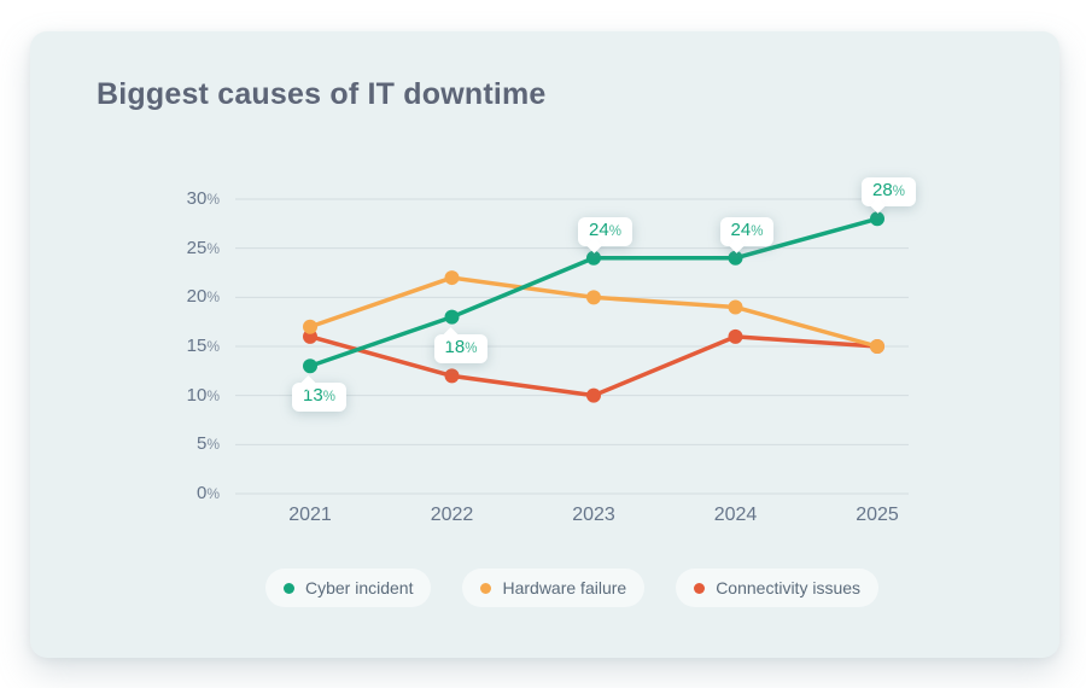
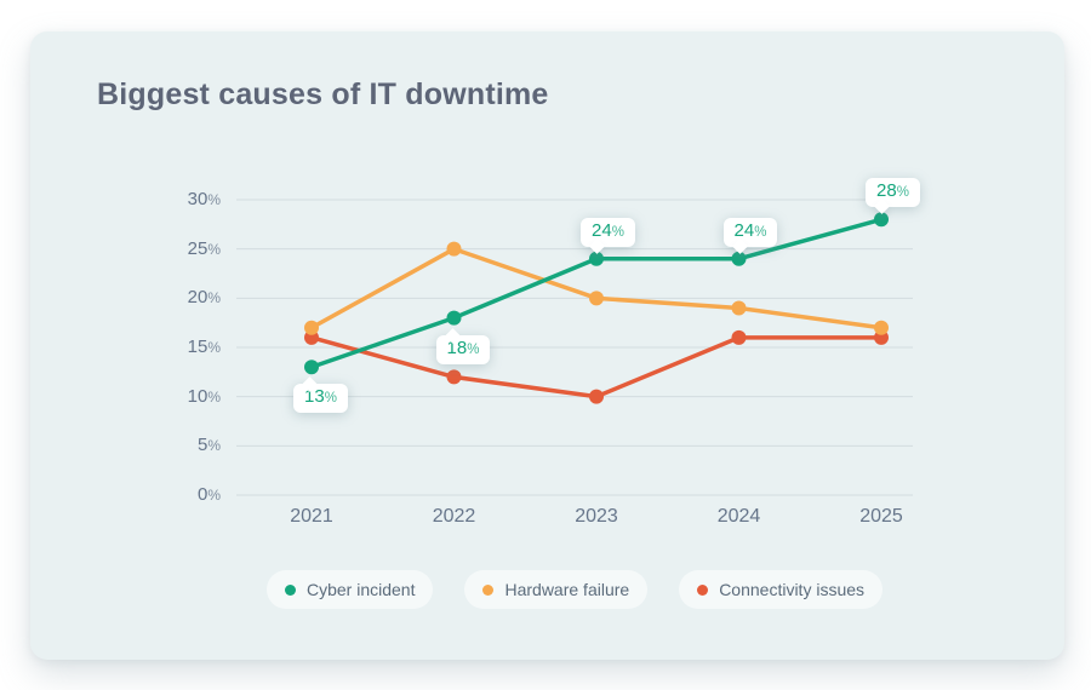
Hardware failure/2022: 22 -> 25
Hardware failure/2025: 15 -> 17
Connectivity issues/2025: 15 -> 16
